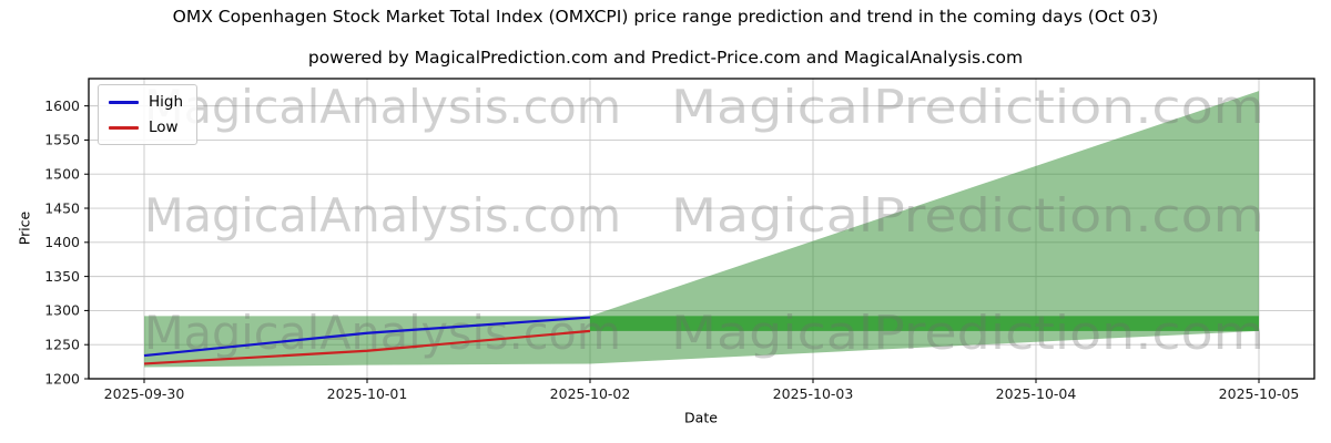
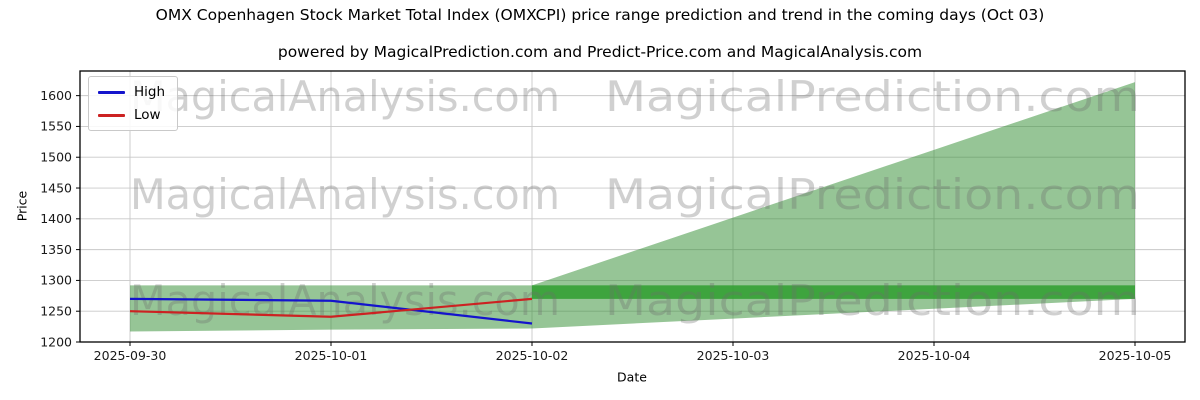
High/2025-09-30: 1230 -> 1270
Low/2025-09-30: 1220 -> 1250
High/2025-10-02: 1290 -> 1230
